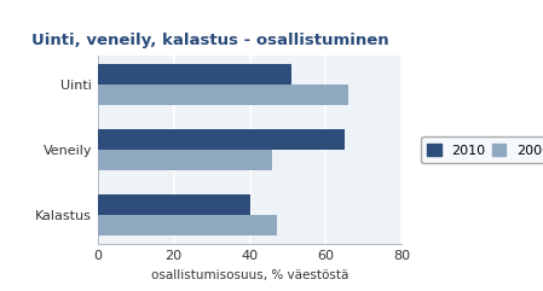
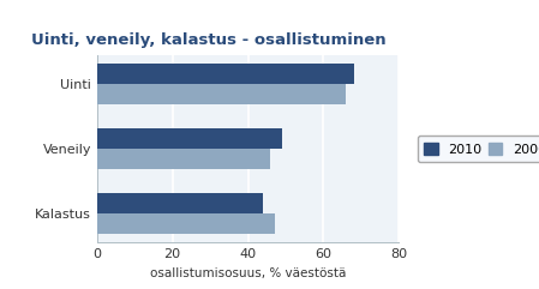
2010/Uinti: 51 -> 68
2010/Veneily: 65 -> 49
2010/Kalastus: 40 -> 44
